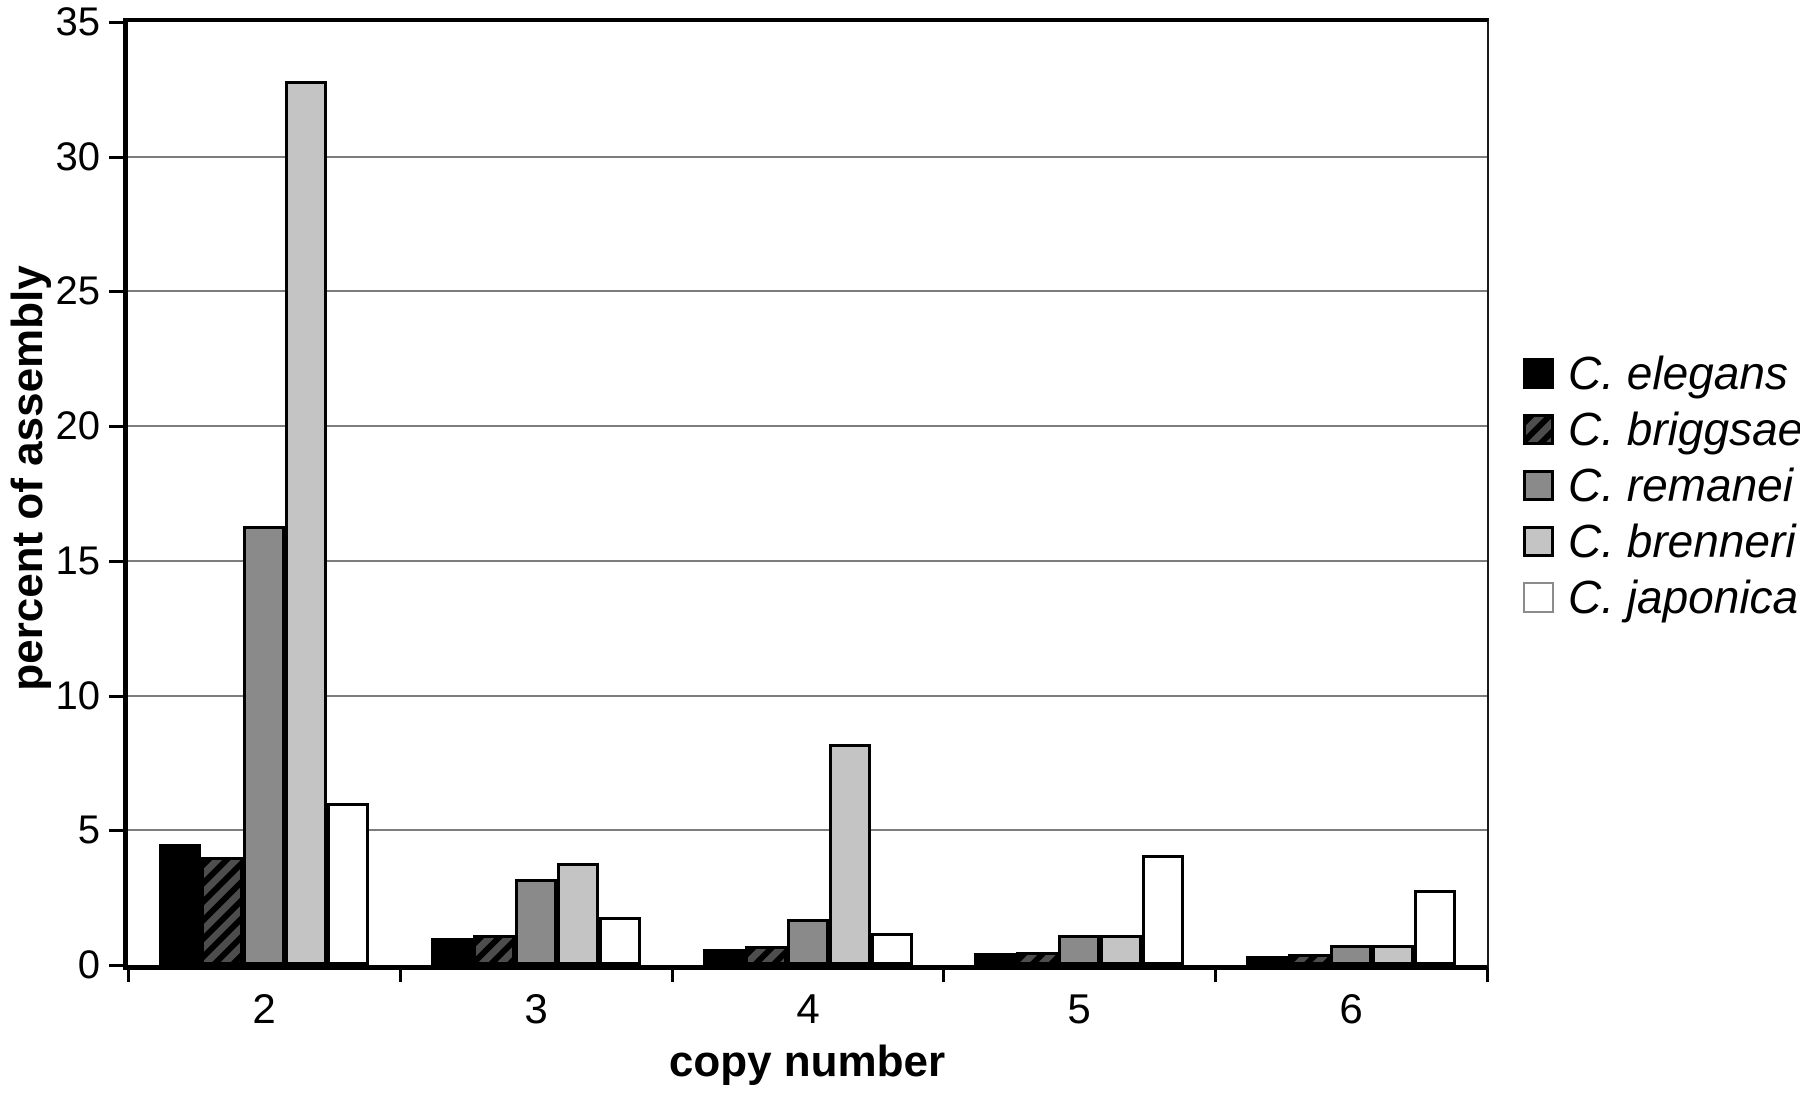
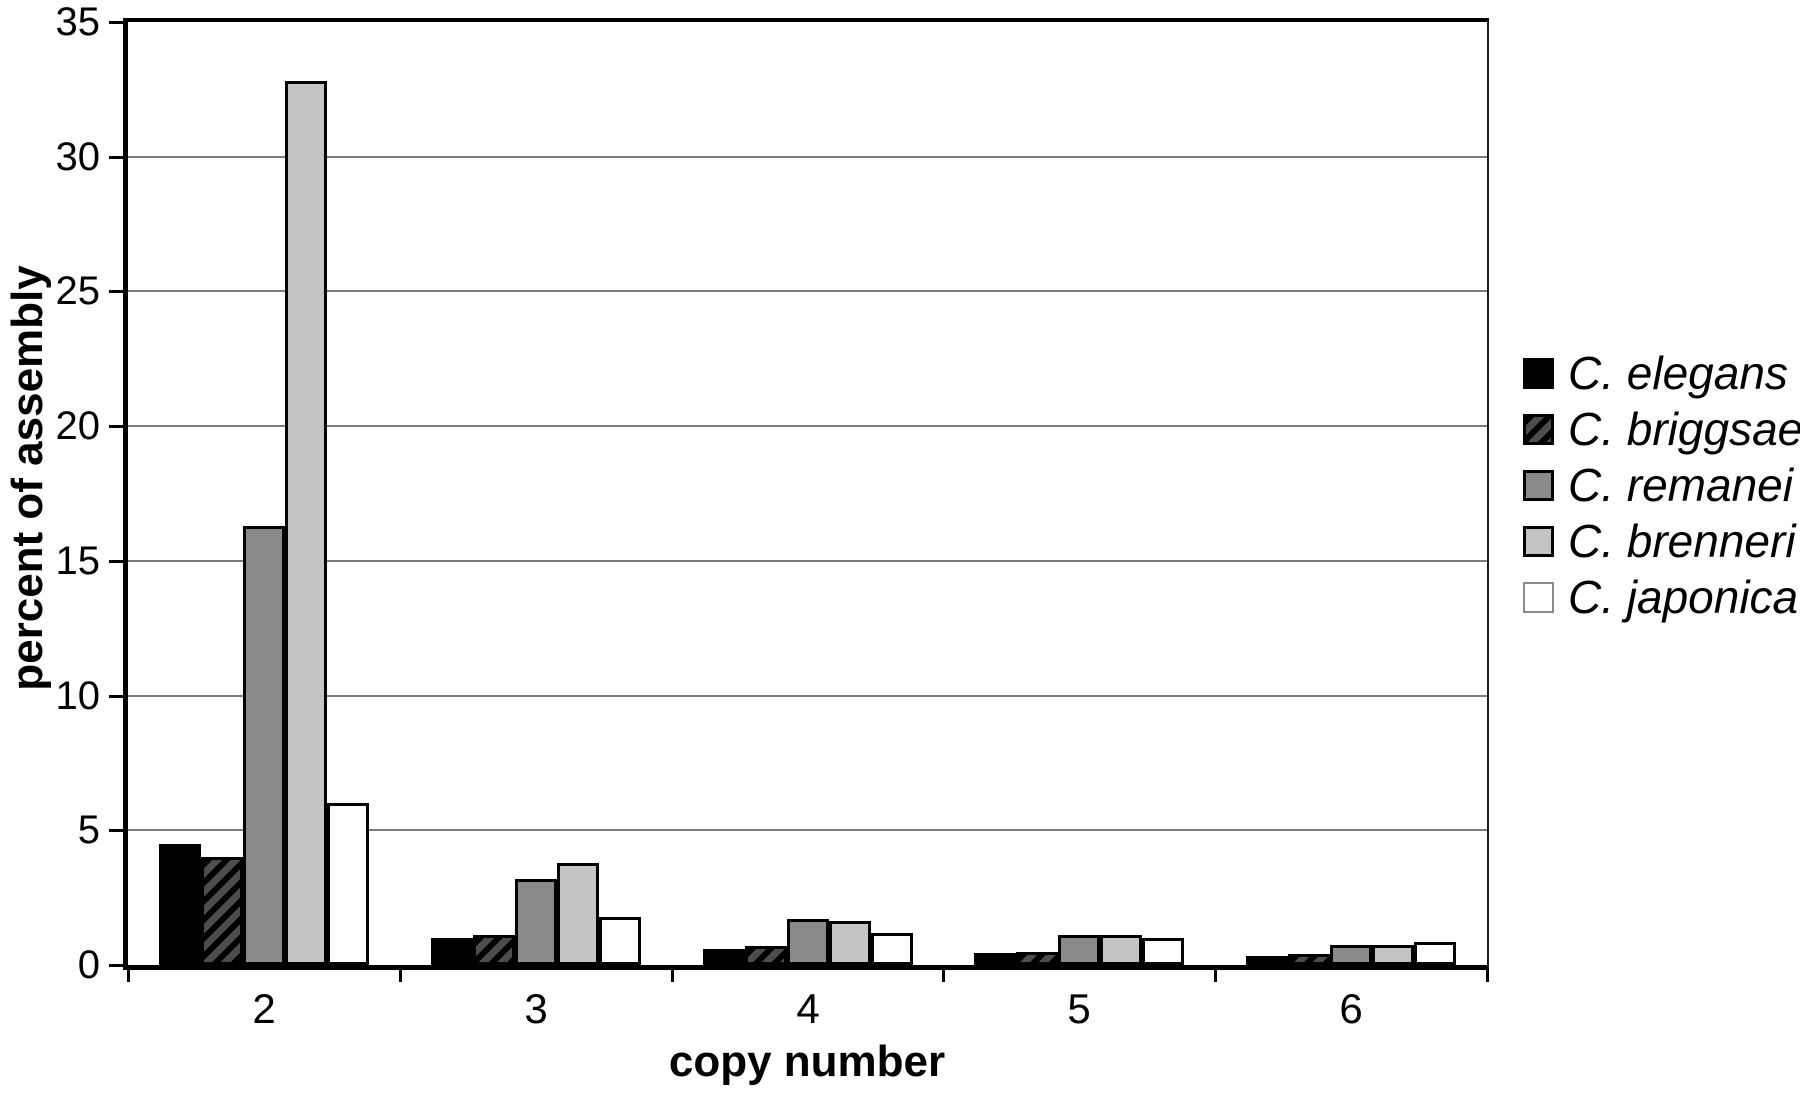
C. brenneri/4: 8.2 -> 1.6
C. japonica/5: 4.1 -> 1.0
C. japonica/6: 2.8 -> 0.8
